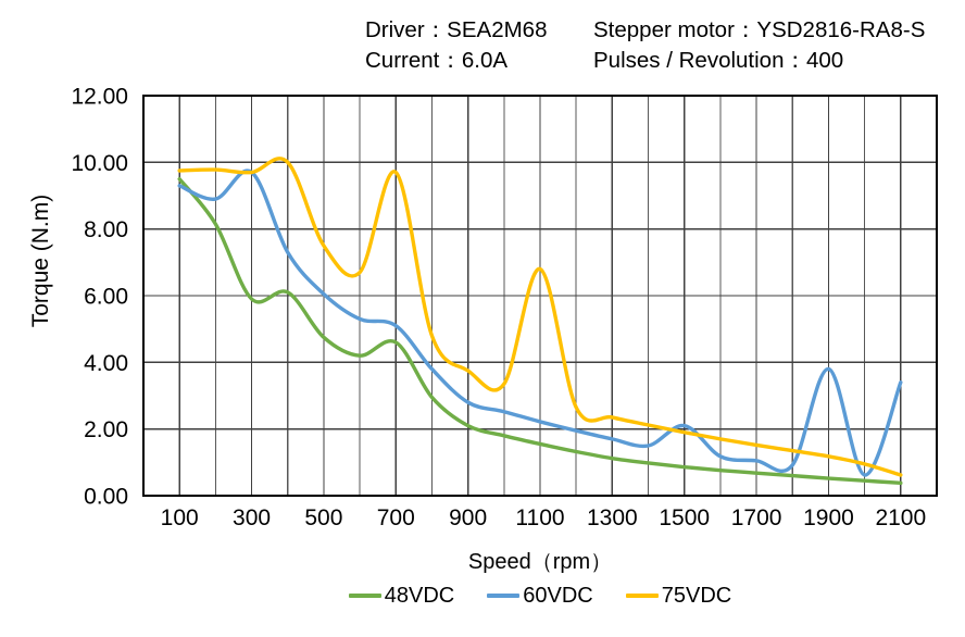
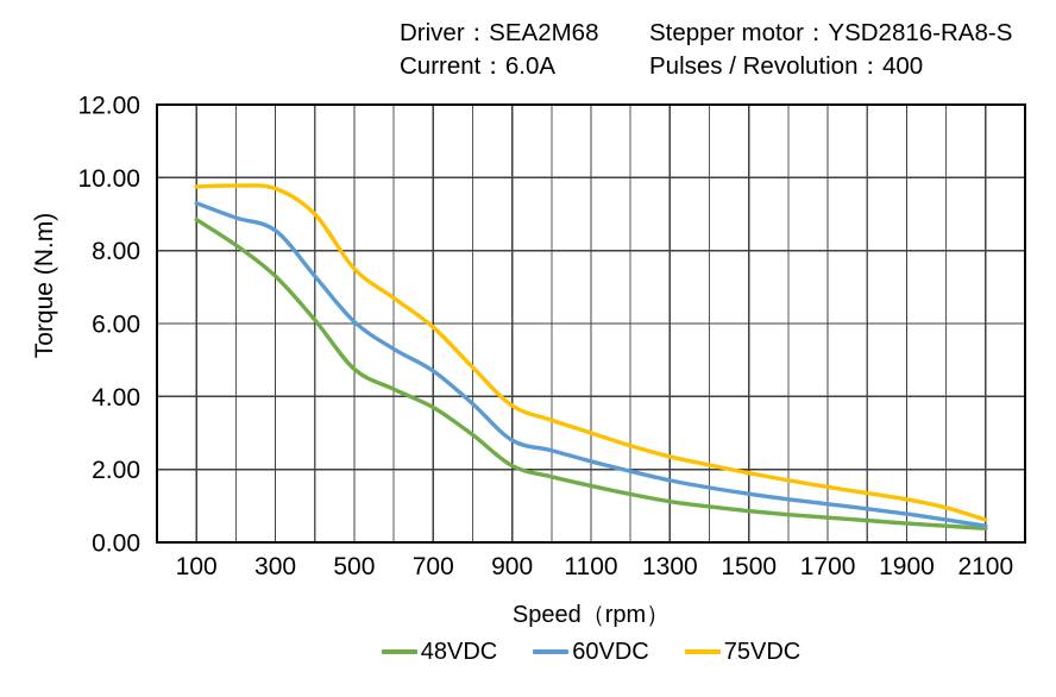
48VDC/100: 9.5 -> 8.8
48VDC/300: 5.9 -> 7.3
60VDC/300: 9.7 -> 8.6
75VDC/400: 10.0 -> 9.0
48VDC/700: 4.6 -> 3.7
60VDC/700: 5.1 -> 4.7
75VDC/700: 9.7 -> 5.9
75VDC/1100: 6.8 -> 3.0
60VDC/1500: 2.1 -> 1.3
60VDC/1900: 3.8 -> 0.8
60VDC/2100: 3.4 -> 0.5
